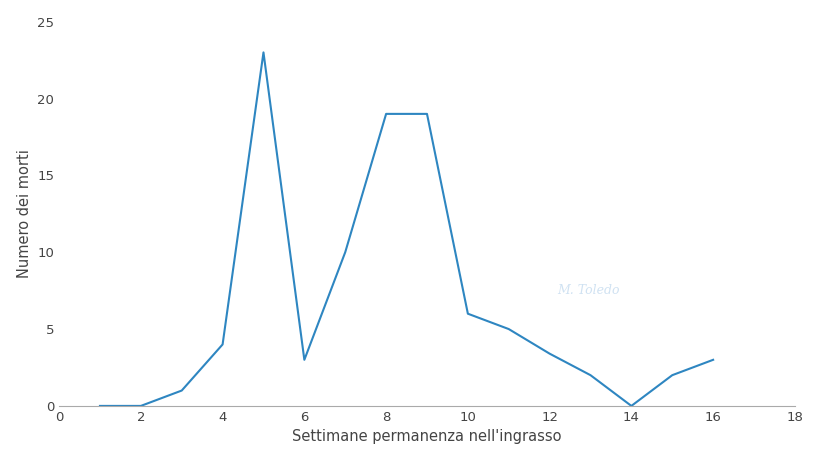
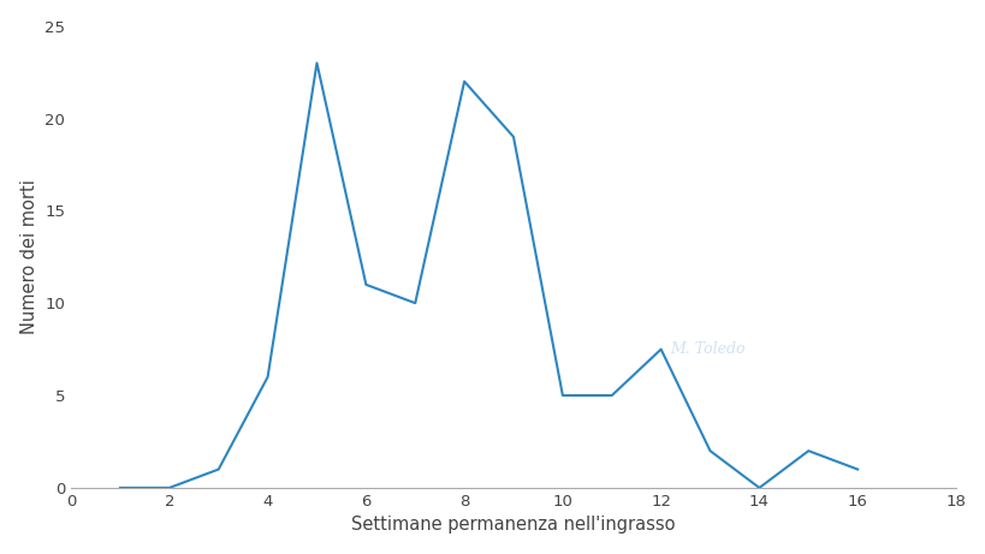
4: 4.0 -> 6.0
6: 3.0 -> 11.0
8: 19.0 -> 22.0
10: 6.0 -> 5.0
12: 3.4 -> 7.5
16: 3.0 -> 1.0
